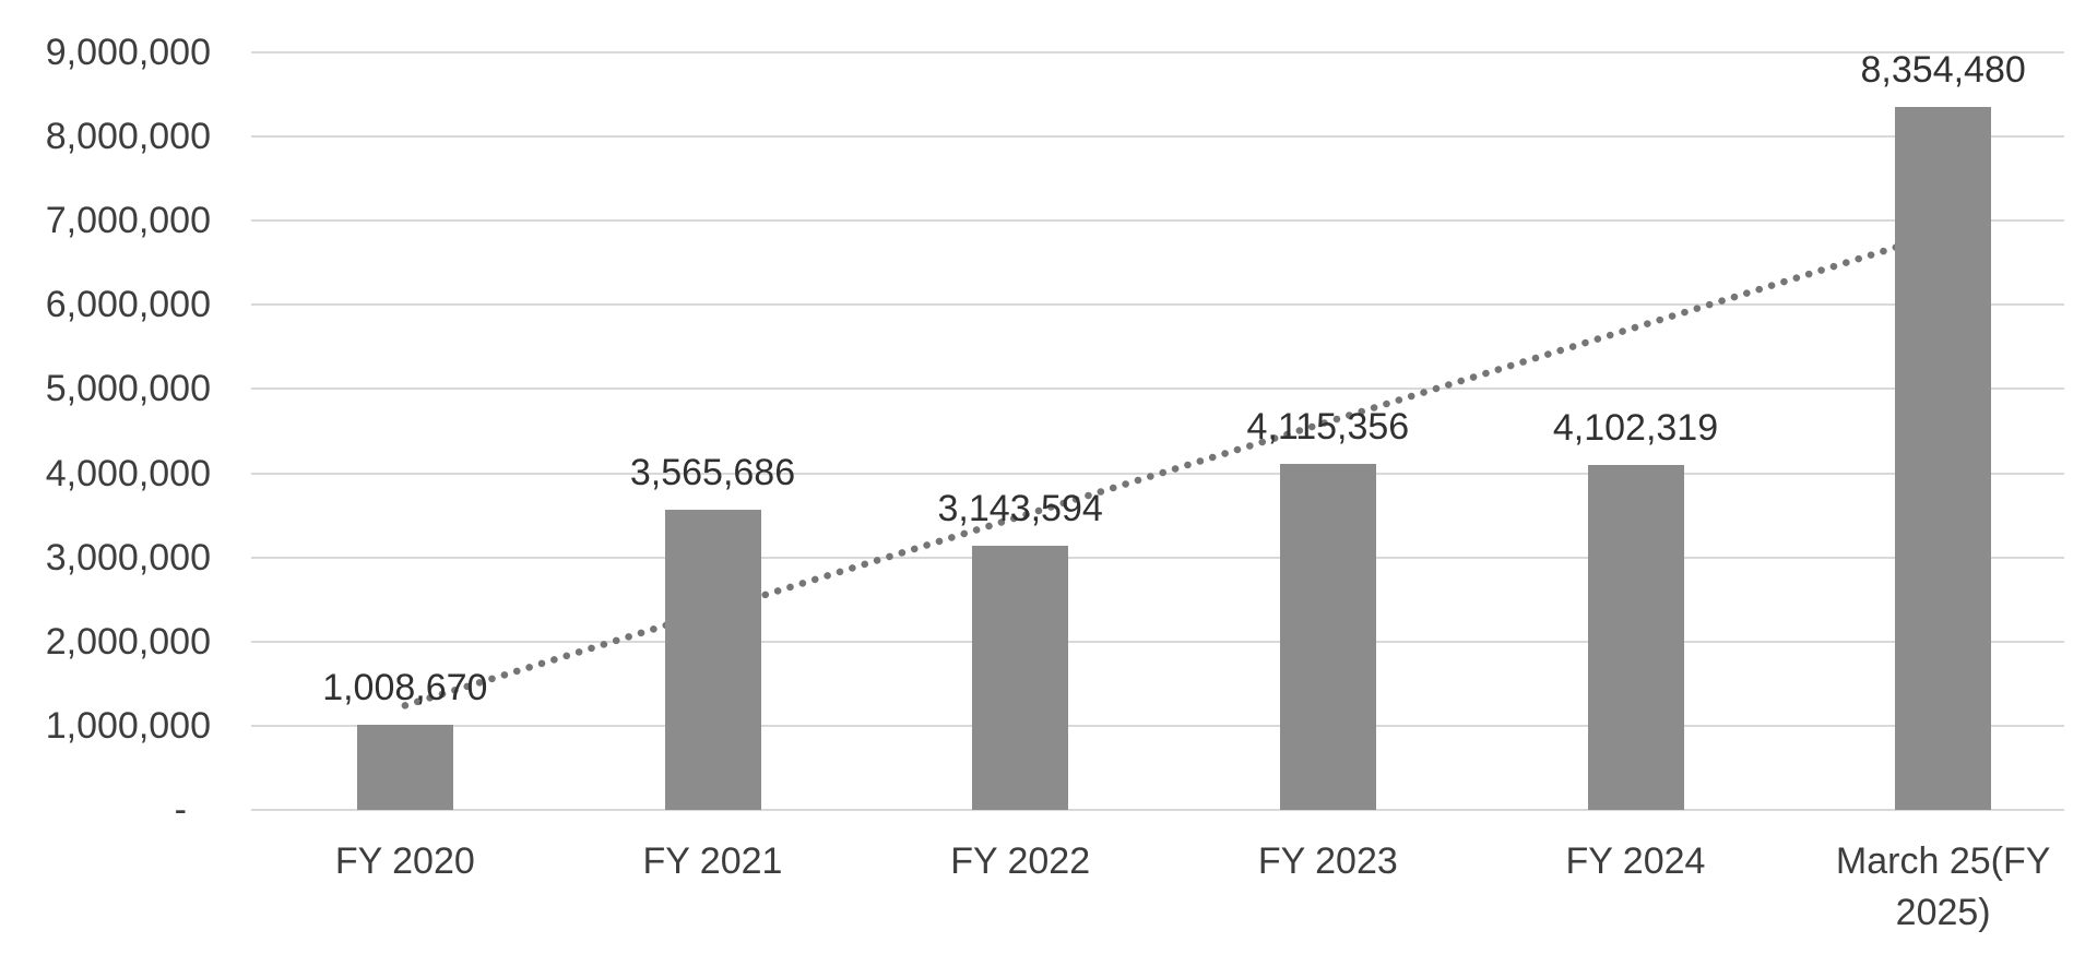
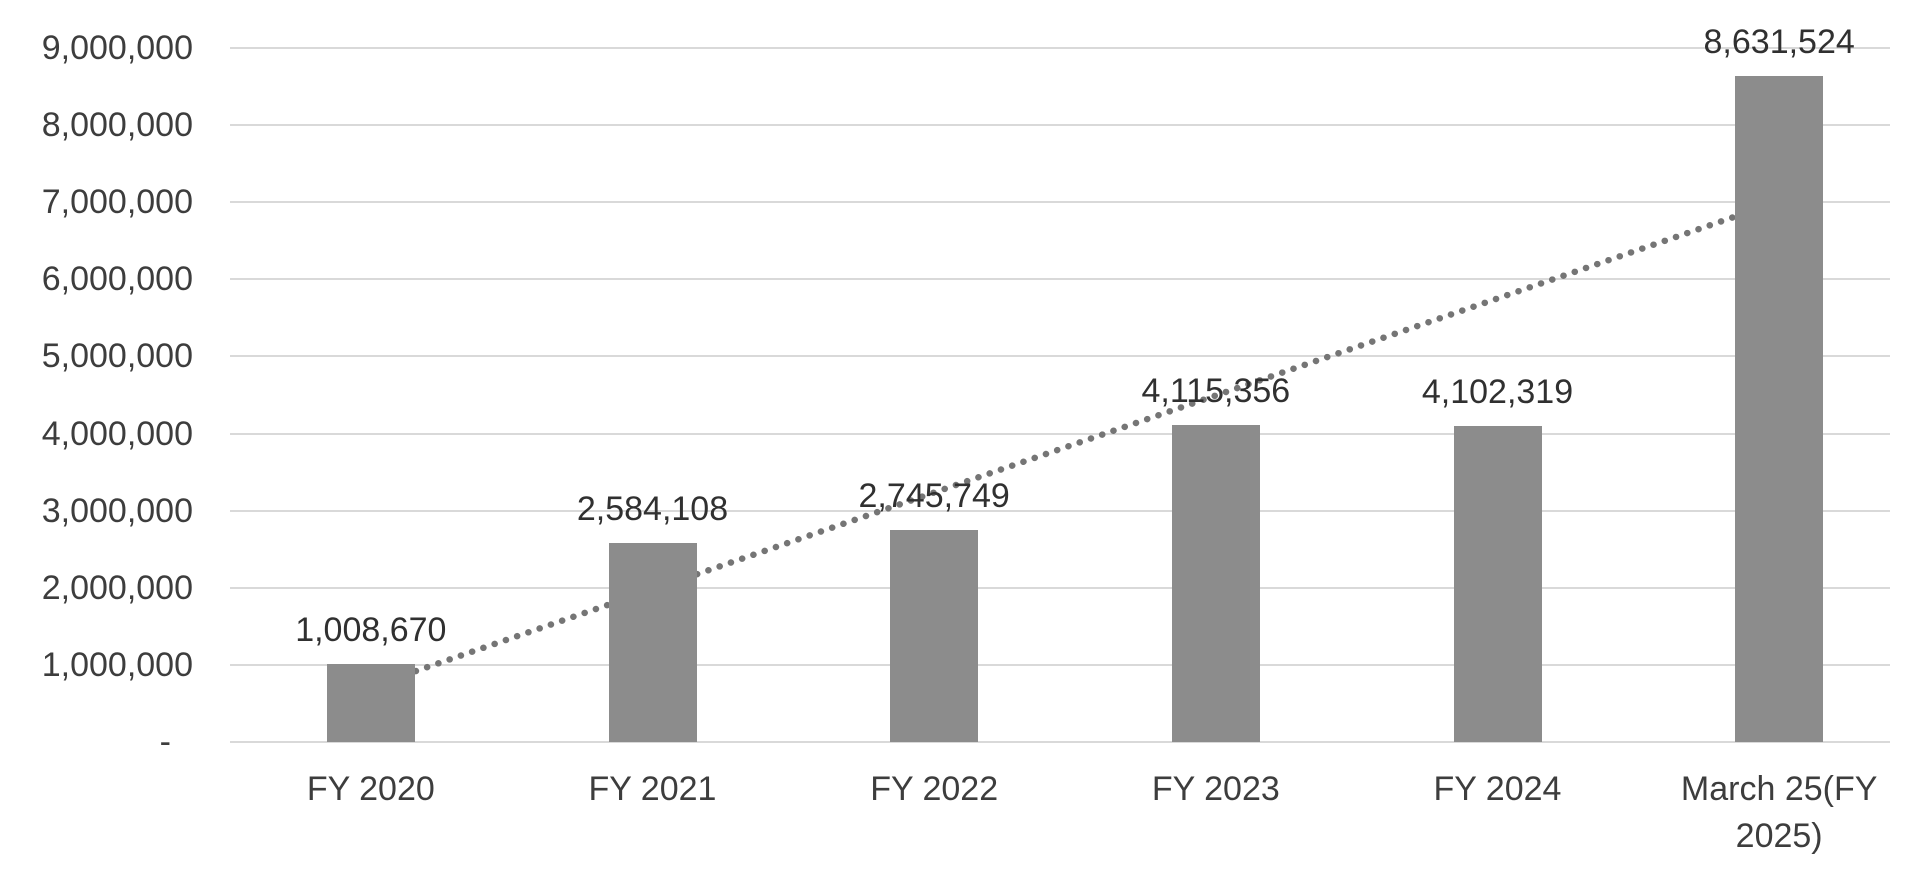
FY 2021: 3,565,686 -> 2,584,108
FY 2022: 3,143,594 -> 2,745,749
March 25(FY 2025): 8,354,480 -> 8,631,524
